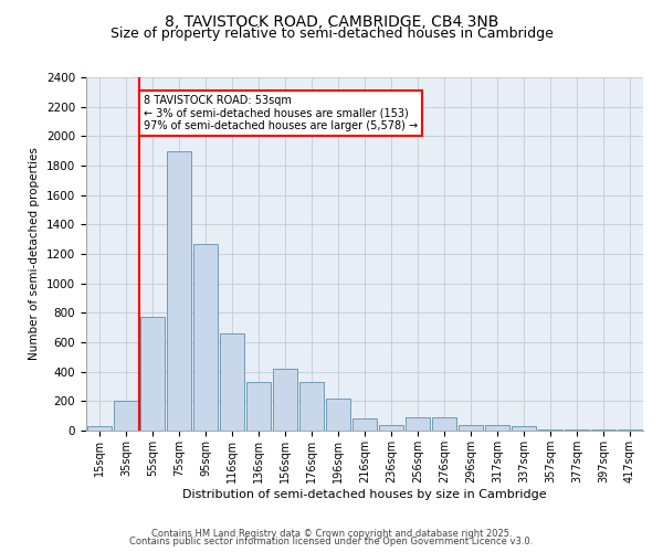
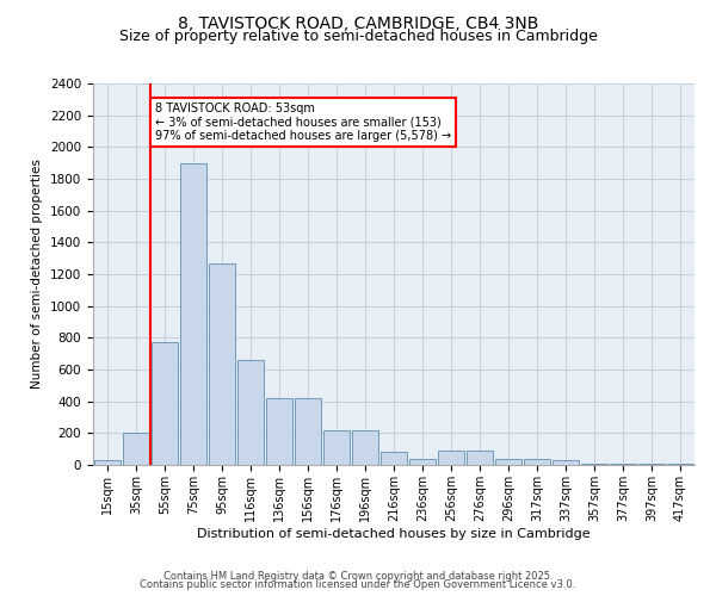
136sqm: 330 -> 420
176sqm: 330 -> 220
